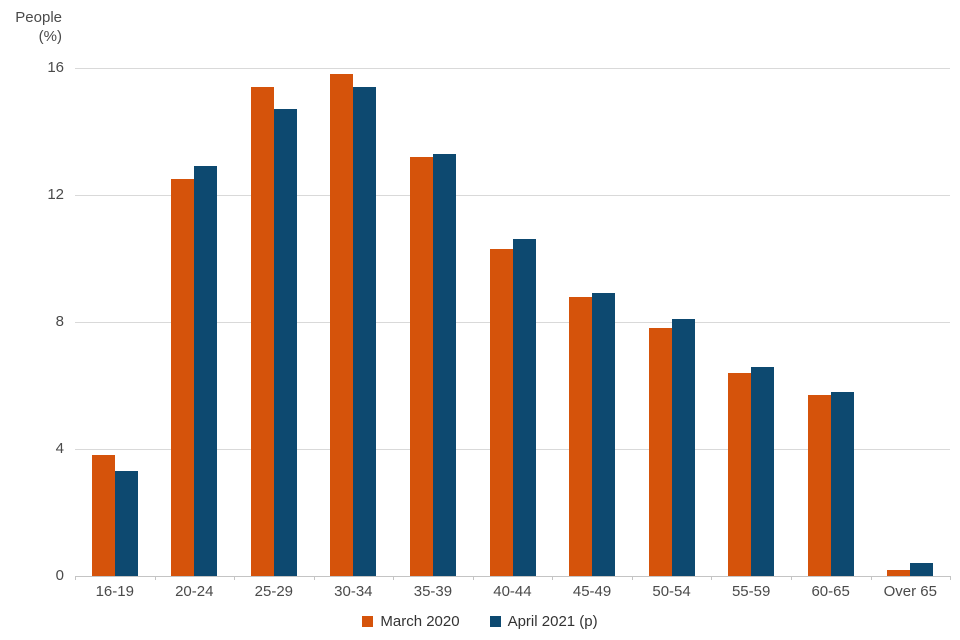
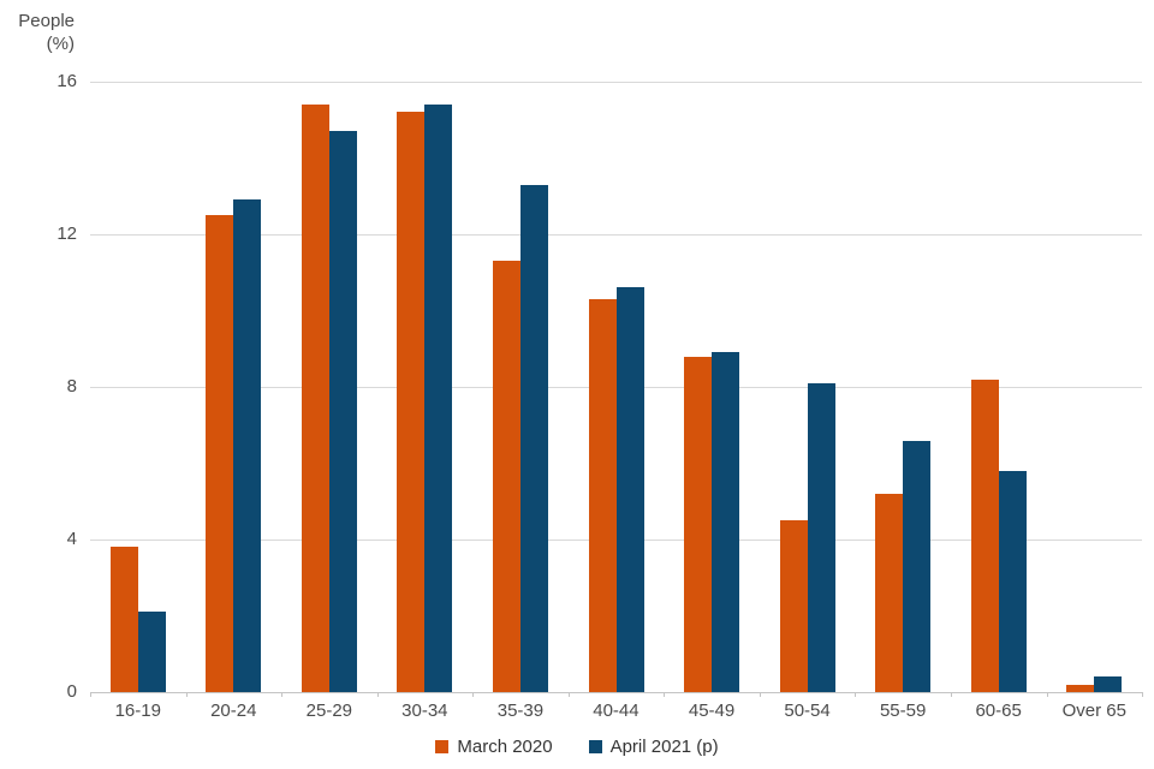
April 2021 (p)/16-19: 3.3 -> 2.1
March 2020/30-34: 15.8 -> 15.2
March 2020/35-39: 13.2 -> 11.3
March 2020/50-54: 7.8 -> 4.5
March 2020/55-59: 6.4 -> 5.2
March 2020/60-65: 5.7 -> 8.2
